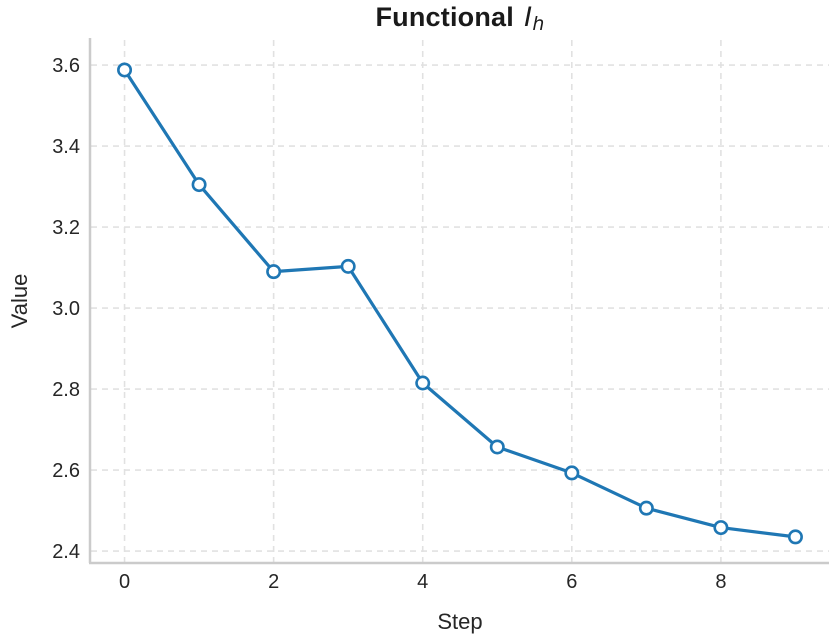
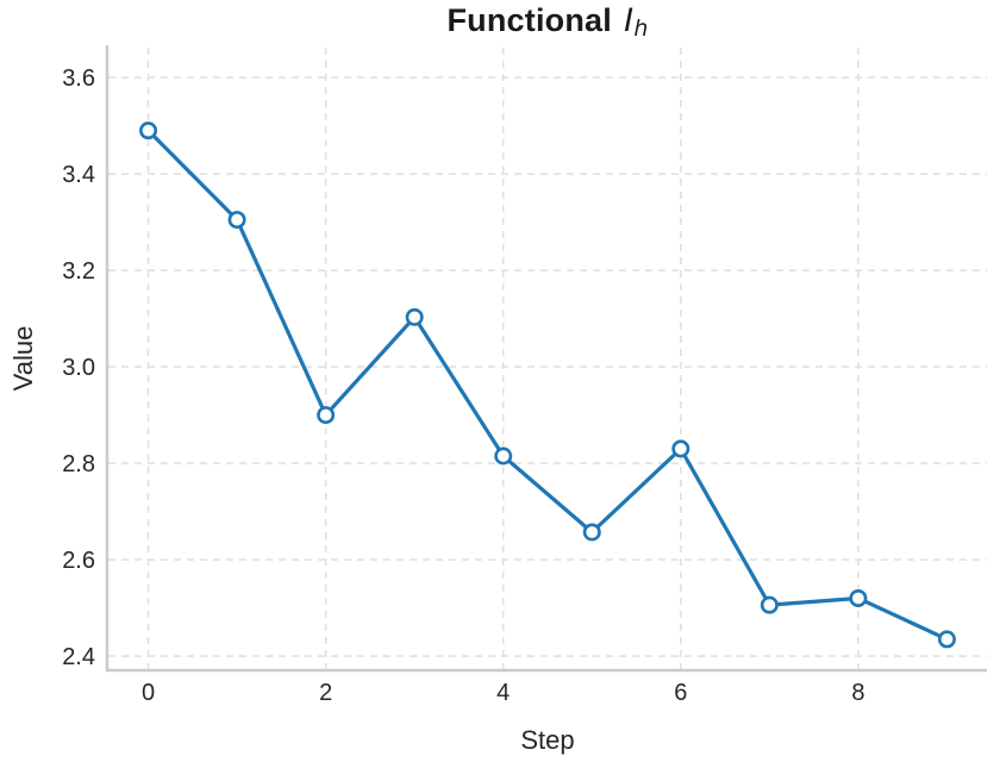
0: 3.59 -> 3.49
2: 3.09 -> 2.90
6: 2.59 -> 2.83
8: 2.46 -> 2.52
